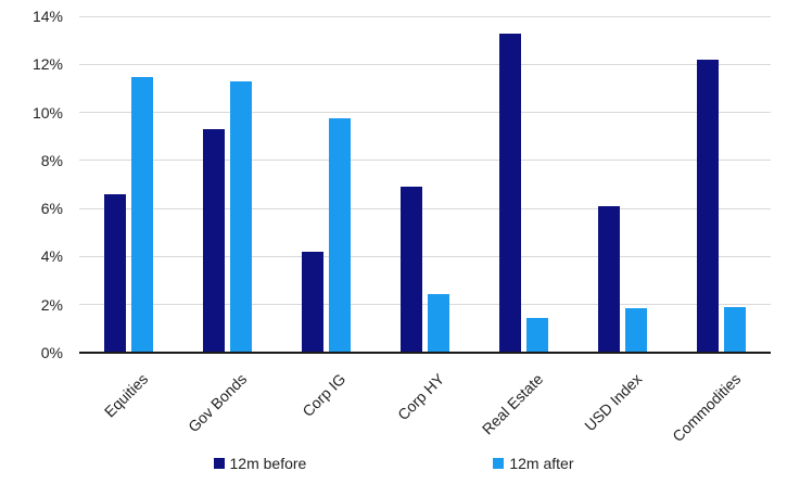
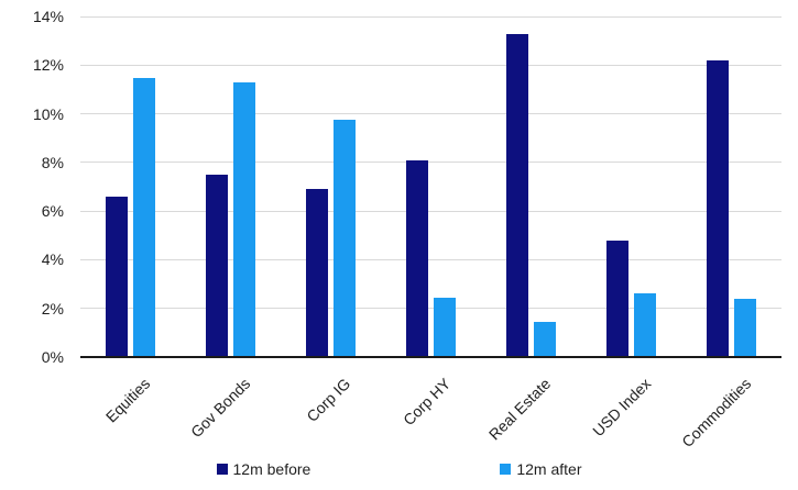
12m before/Gov Bonds: 9.3% -> 7.5%
12m before/Corp IG: 4.2% -> 6.9%
12m before/Corp HY: 6.9% -> 8.1%
12m before/USD Index: 6.1% -> 4.8%
12m after/USD Index: 1.9% -> 2.6%
12m after/Commodities: 1.9% -> 2.4%
